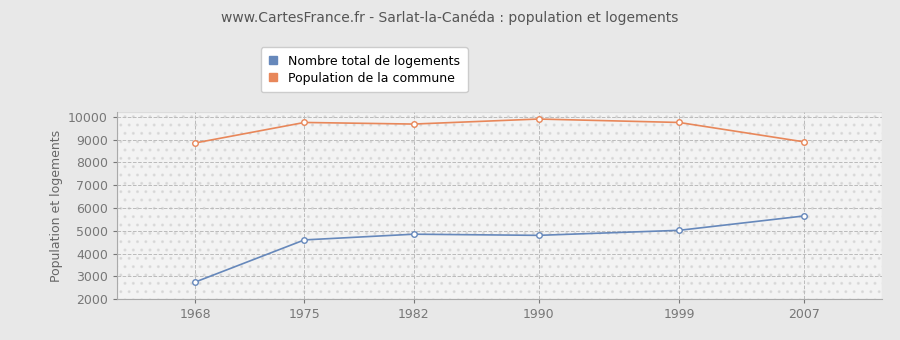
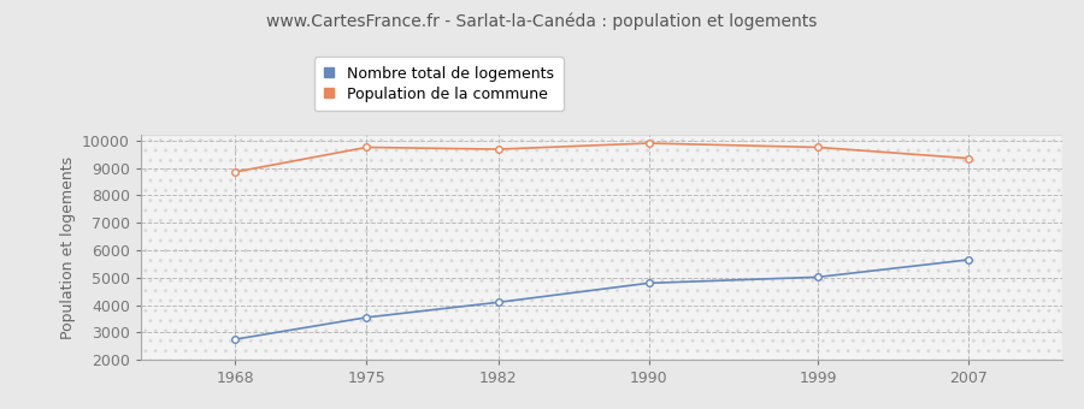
Nombre total de logements/1975: 4600 -> 3550
Nombre total de logements/1982: 4850 -> 4100
Population de la commune/2007: 8900 -> 9350
